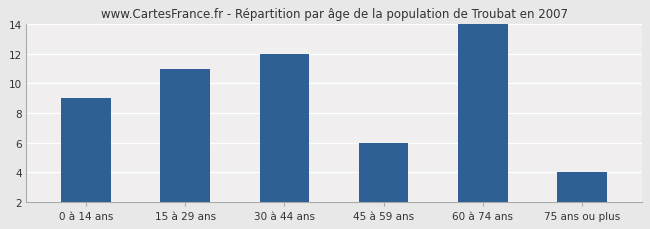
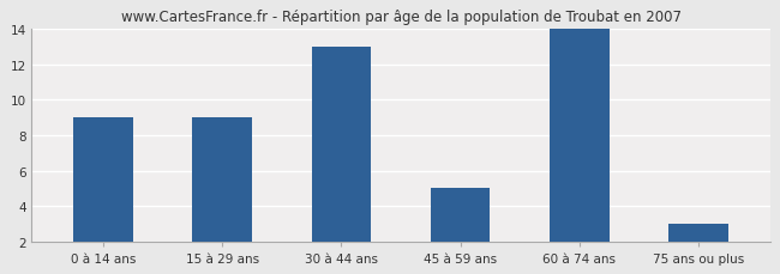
15 à 29 ans: 11 -> 9
30 à 44 ans: 12 -> 13
45 à 59 ans: 6 -> 5
75 ans ou plus: 4 -> 3
